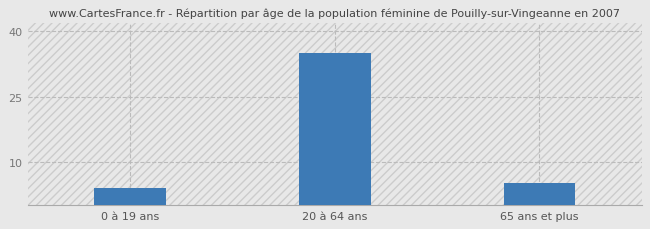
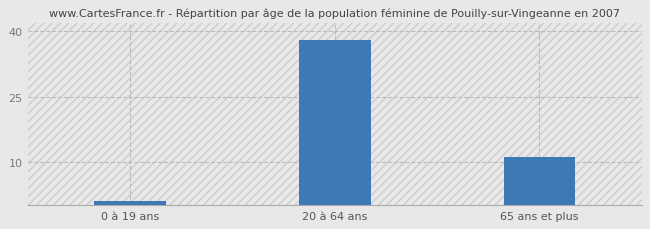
0 à 19 ans: 4 -> 1
20 à 64 ans: 35 -> 38
65 ans et plus: 5 -> 11
